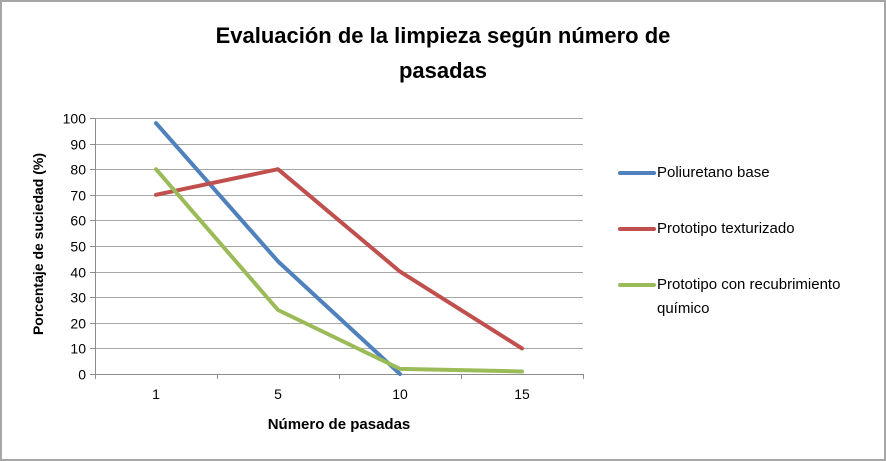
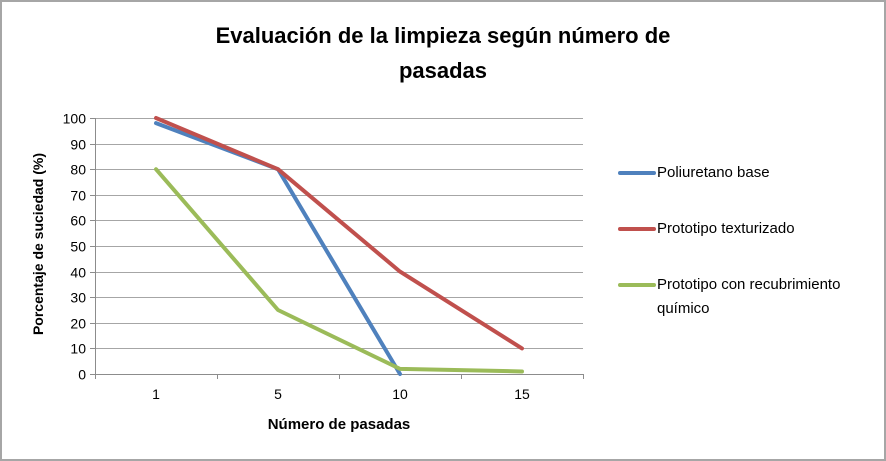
Prototipo texturizado/1: 70 -> 100
Poliuretano base/5: 44 -> 80
